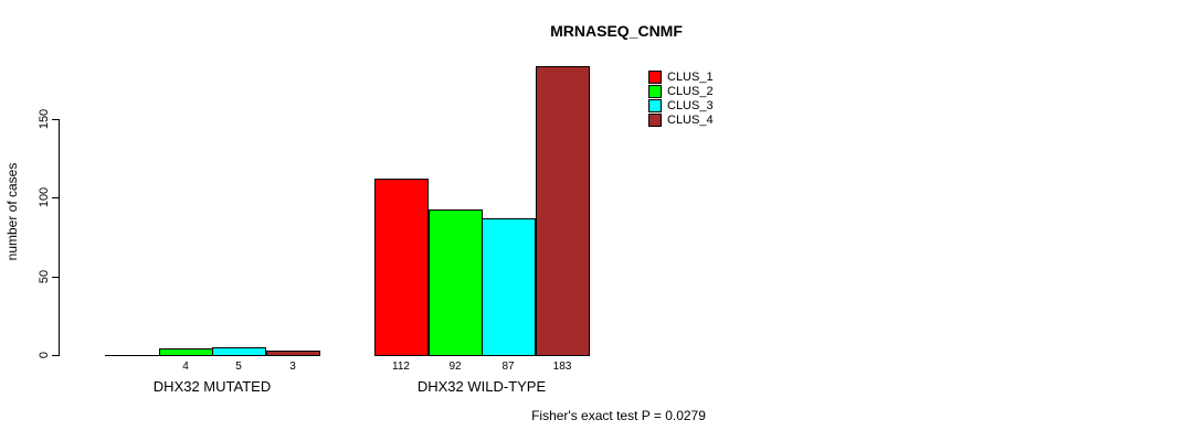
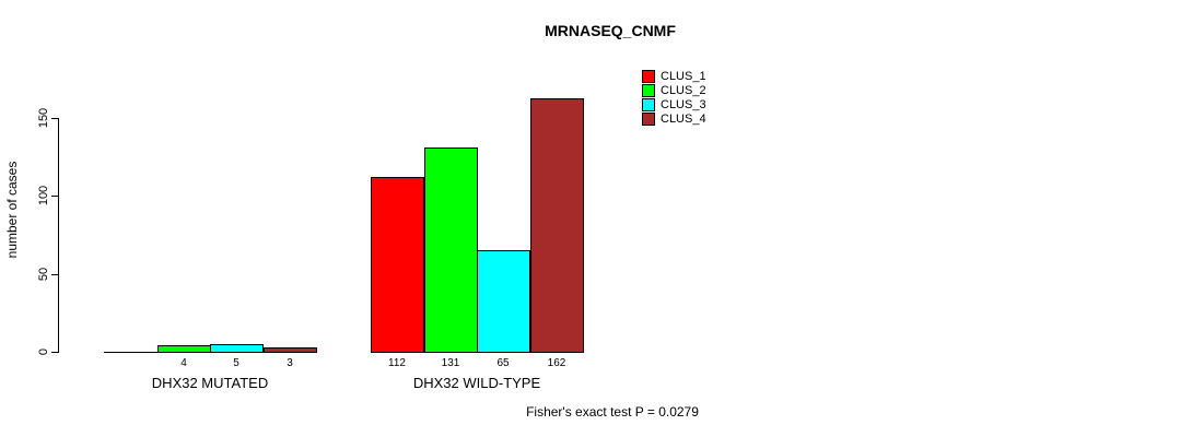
CLUS_2/DHX32 WILD-TYPE: 92 -> 131
CLUS_3/DHX32 WILD-TYPE: 87 -> 65
CLUS_4/DHX32 WILD-TYPE: 183 -> 162
